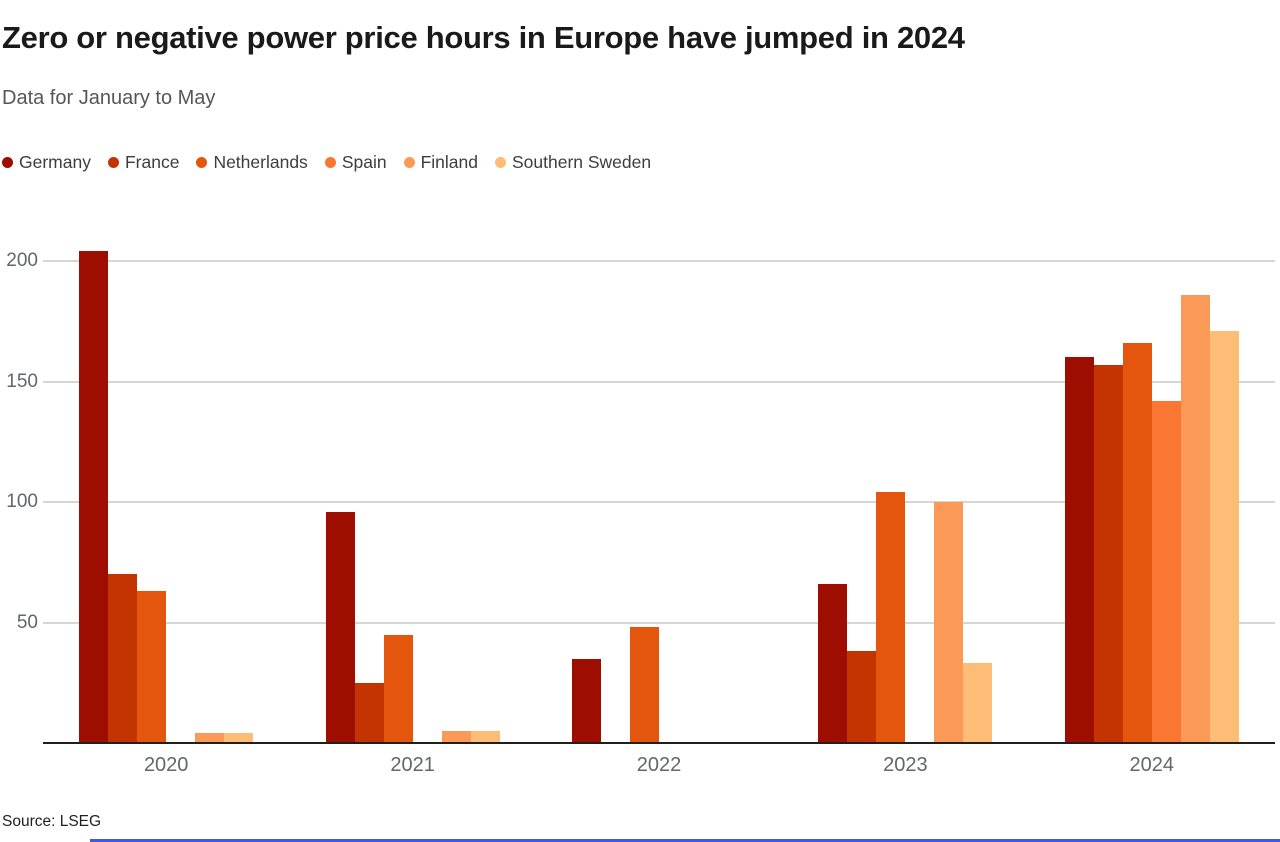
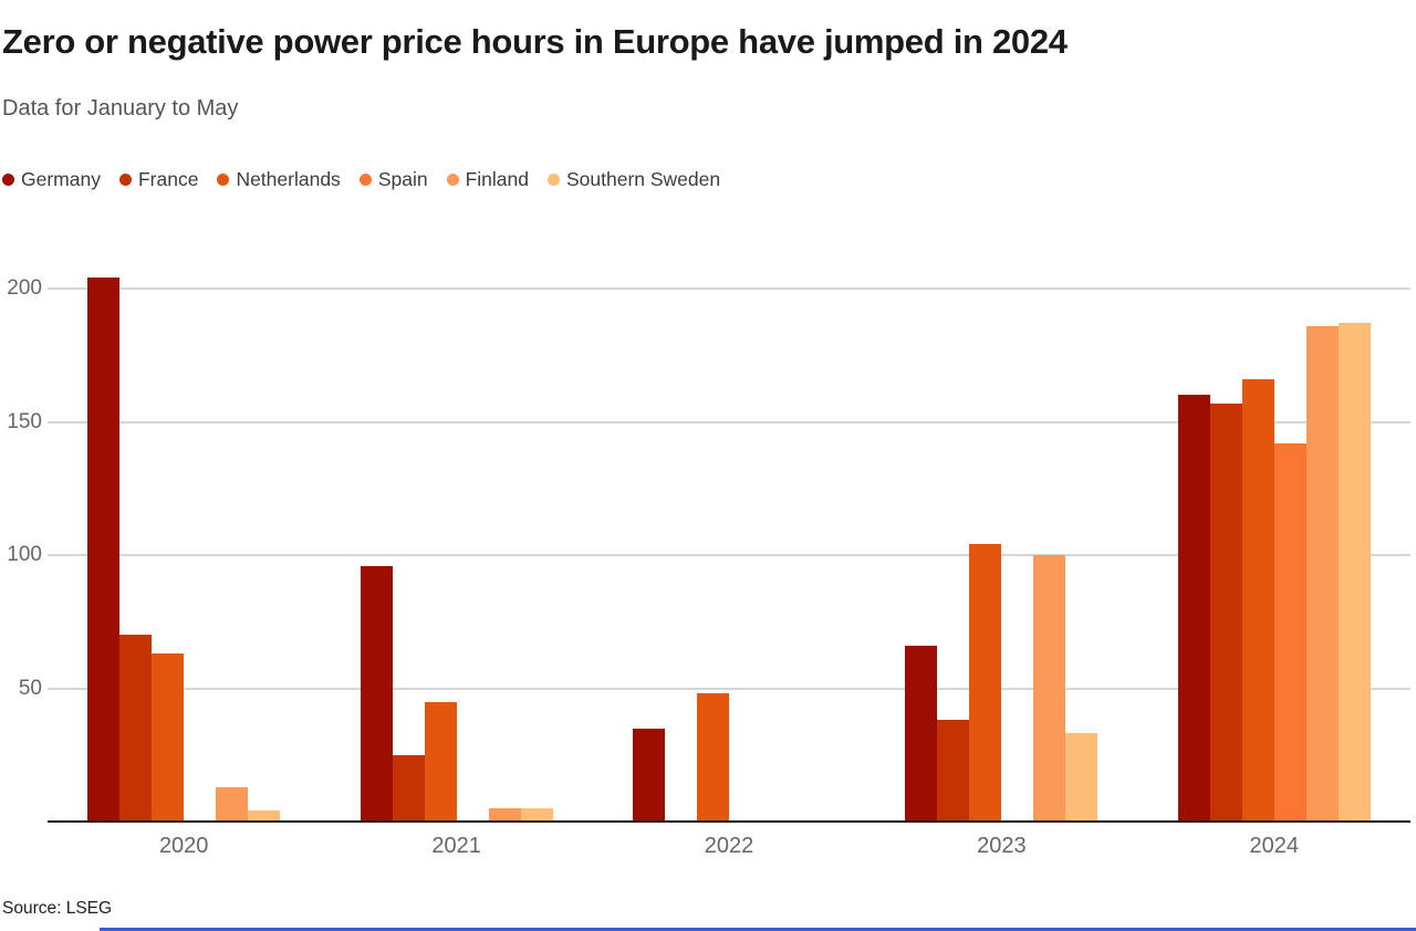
Finland/2020: 4 -> 13
Southern Sweden/2024: 171 -> 187
